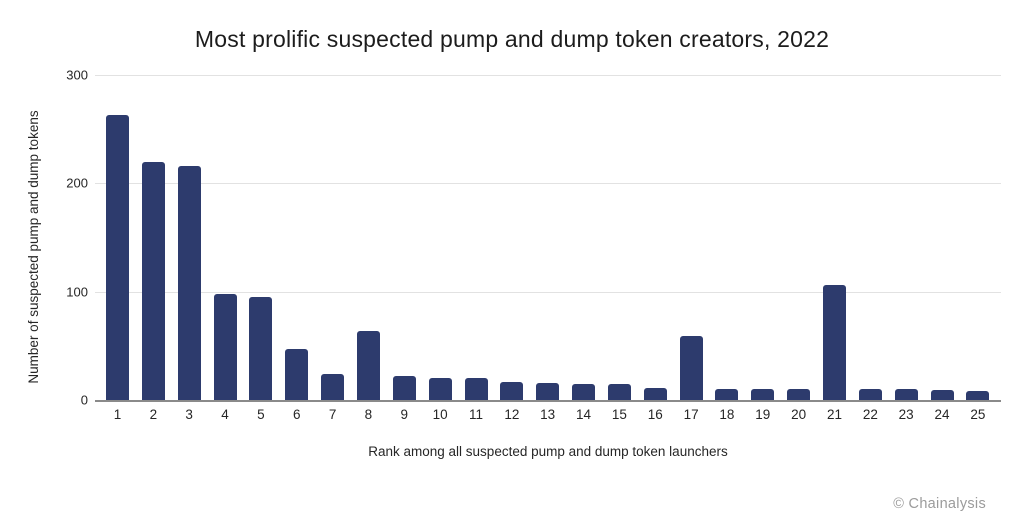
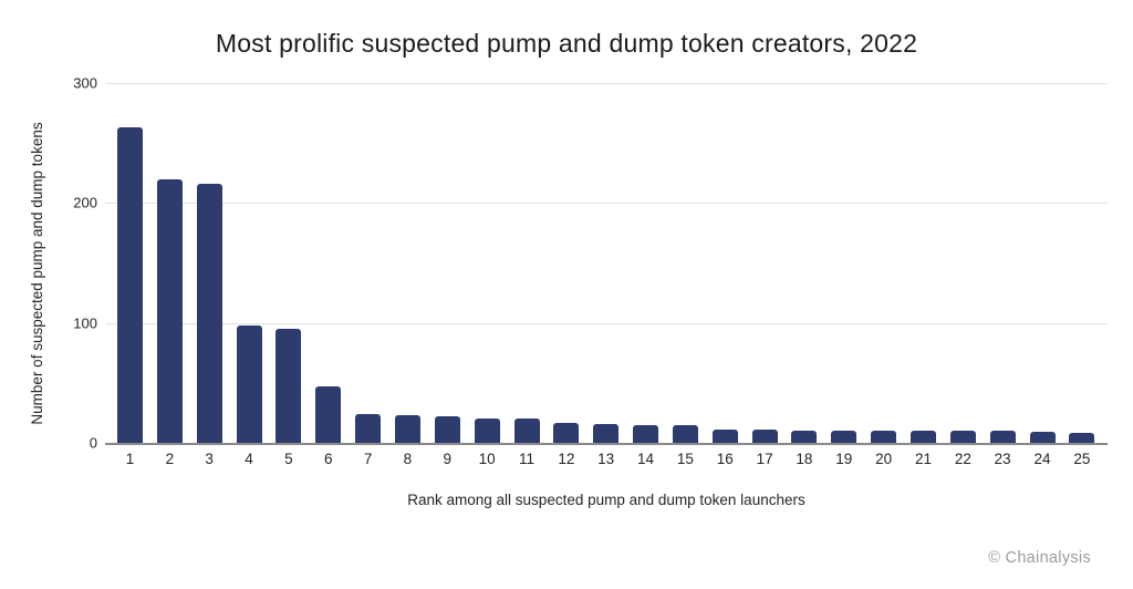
8: 64 -> 23
17: 59 -> 11
21: 106 -> 10
